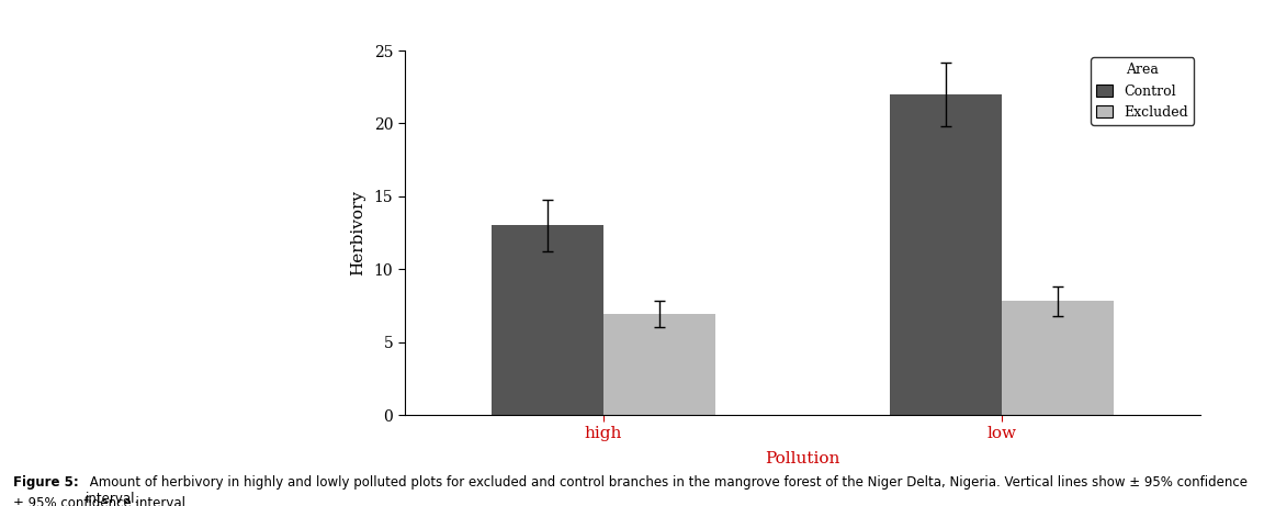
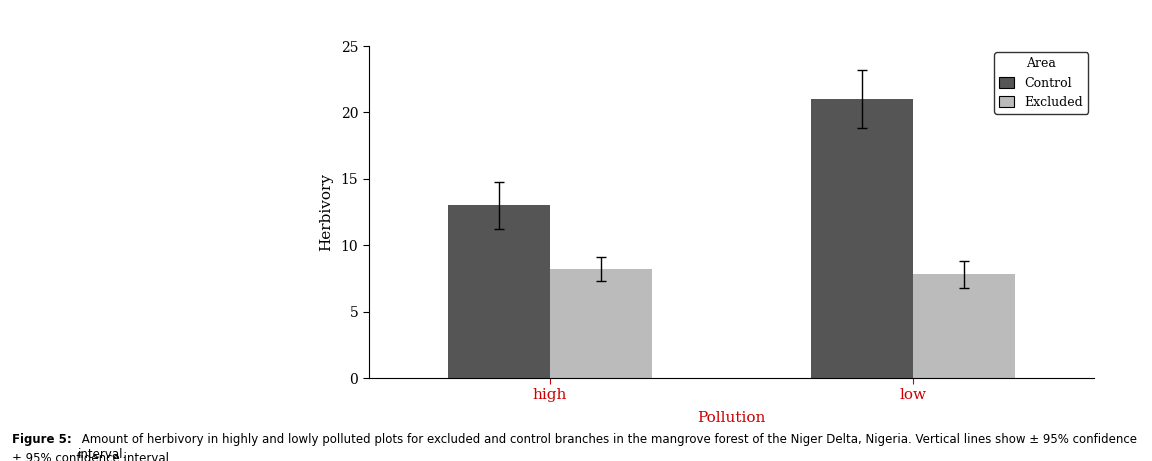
Excluded/high: 6.9 -> 8.2
Control/low: 22 -> 21
